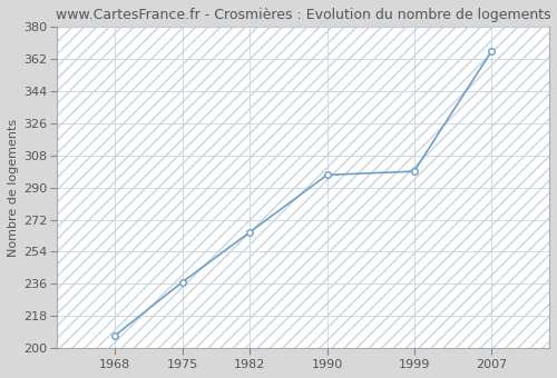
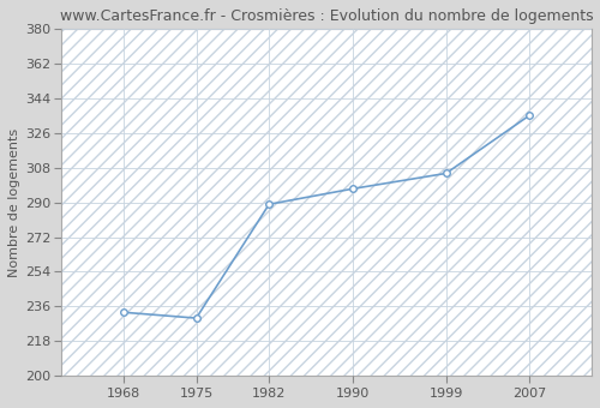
1968: 207 -> 233
1975: 237 -> 230
1982: 265 -> 289
1999: 299 -> 305
2007: 366 -> 335
